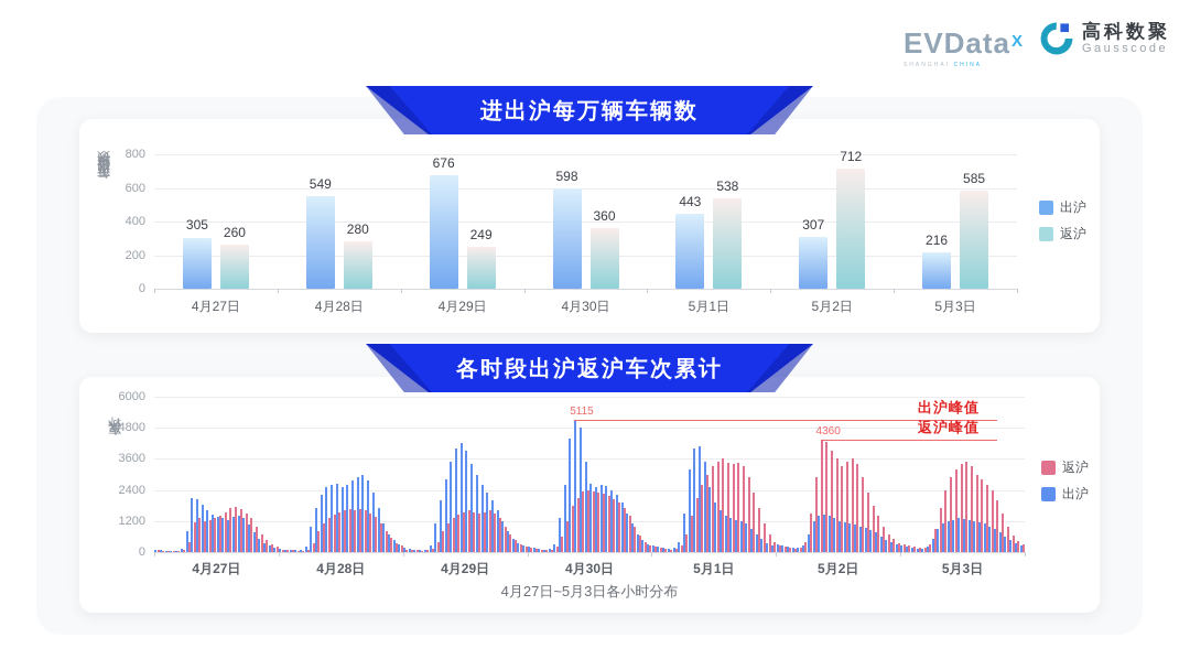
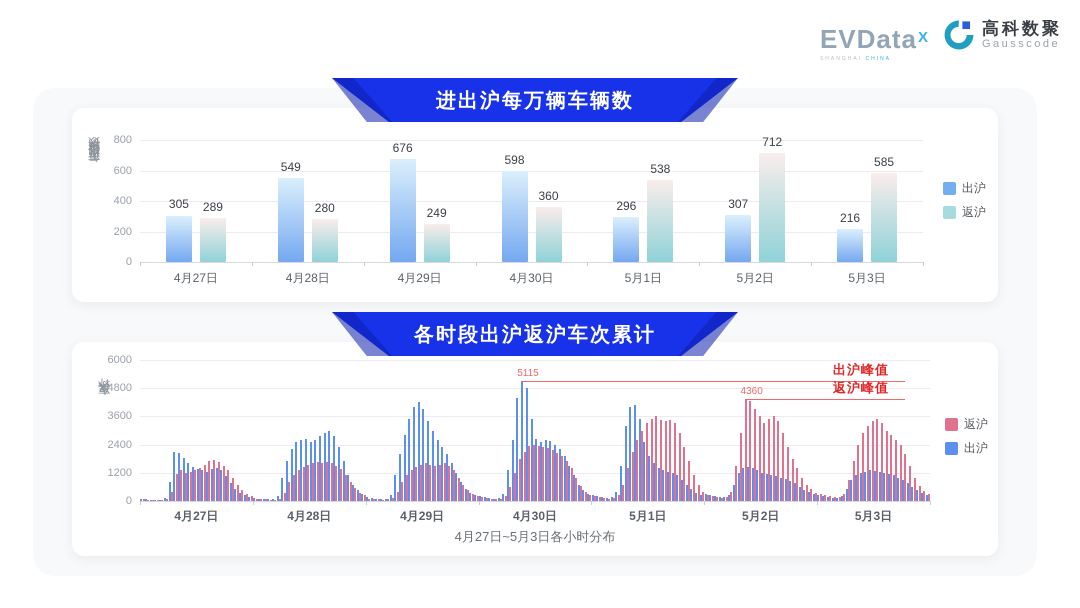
进出沪每万辆车辆数/返沪/4月27日: 260 -> 289
进出沪每万辆车辆数/出沪/5月1日: 443 -> 296
